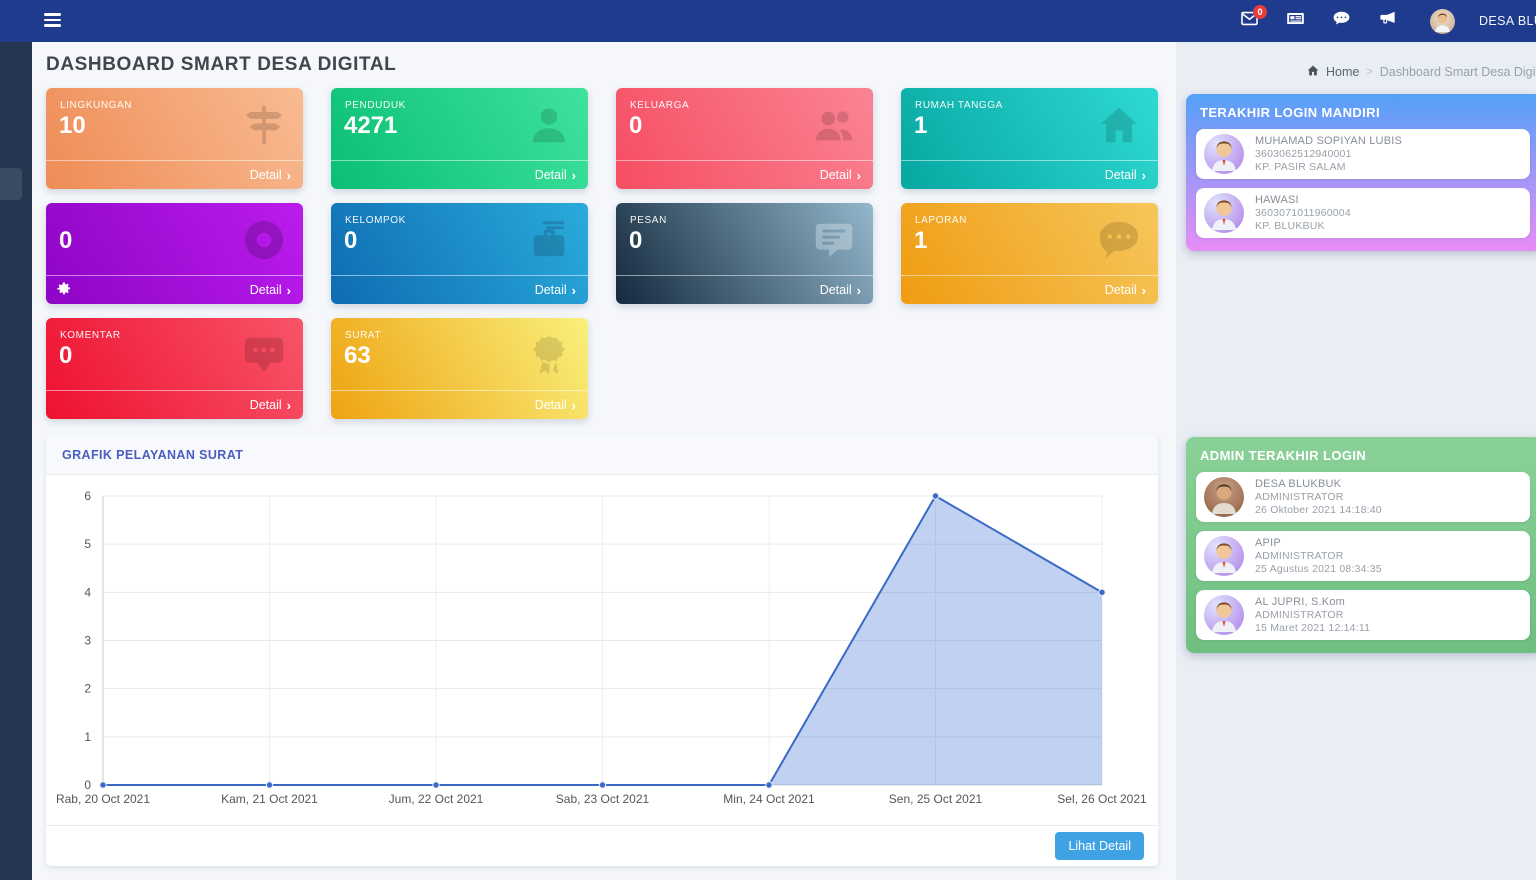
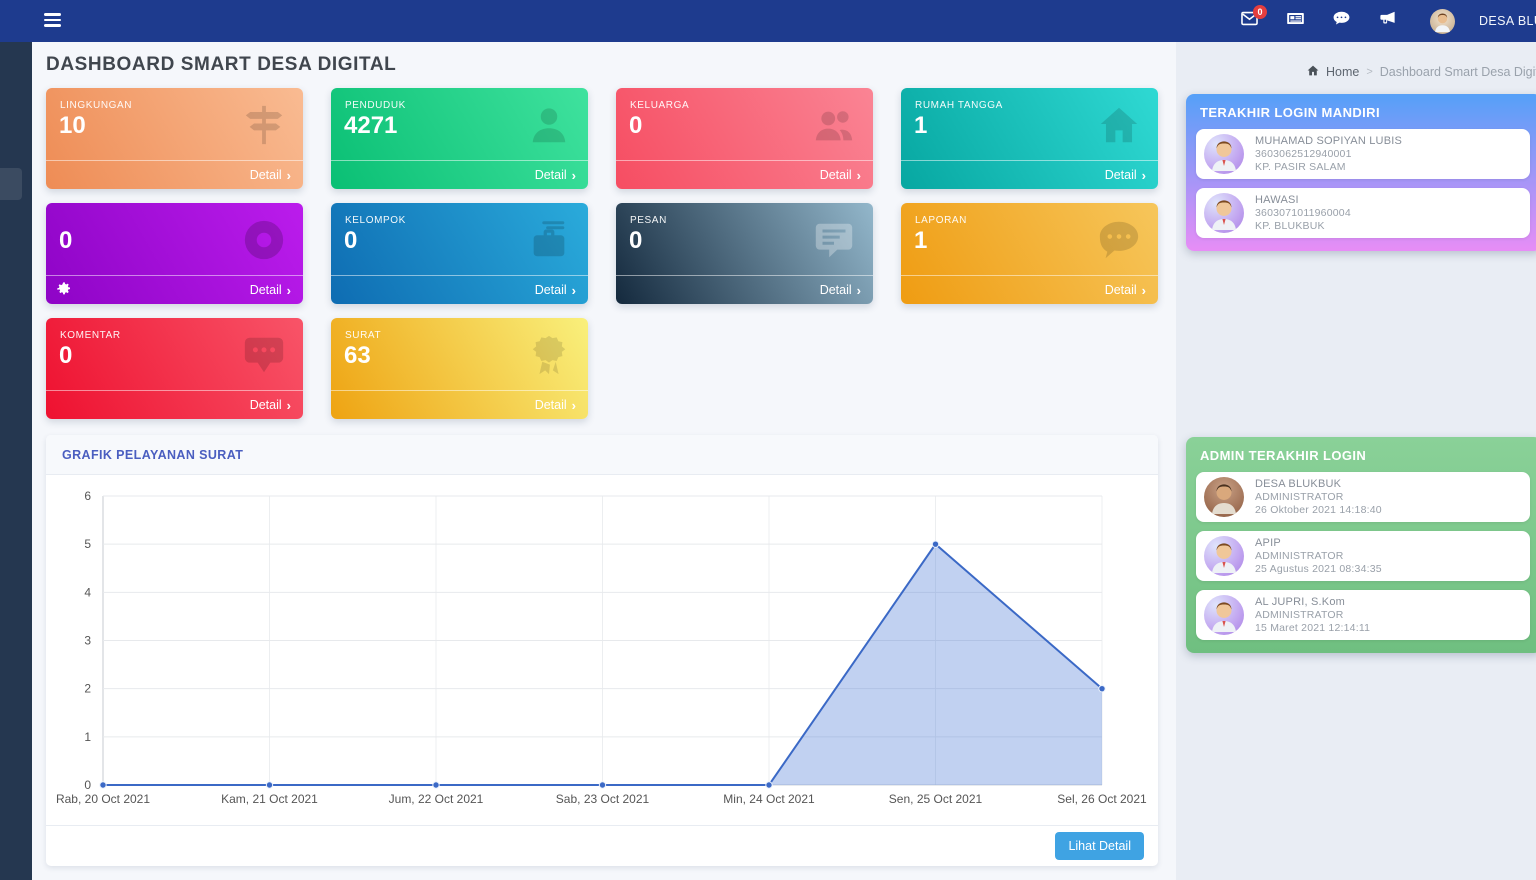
Sen, 25 Oct 2021: 6 -> 5
Sel, 26 Oct 2021: 4 -> 2
